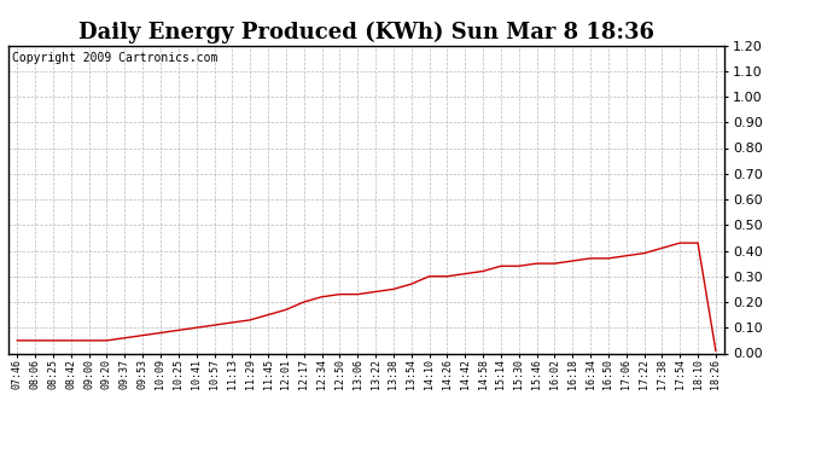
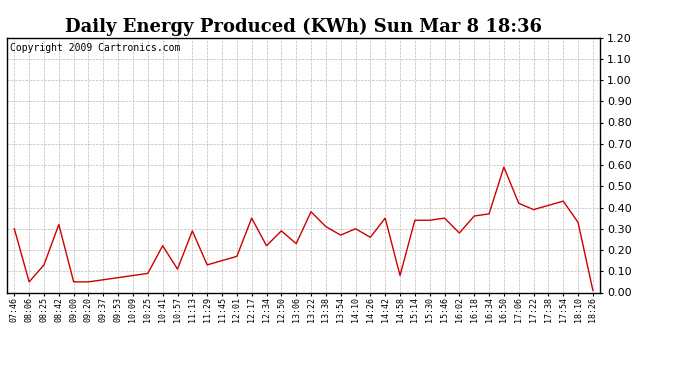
07:46: 0.05 -> 0.30
08:25: 0.05 -> 0.13
08:42: 0.05 -> 0.32
10:41: 0.10 -> 0.22
11:13: 0.12 -> 0.29
12:17: 0.20 -> 0.35
12:50: 0.23 -> 0.29
13:22: 0.24 -> 0.38
13:38: 0.25 -> 0.31
14:26: 0.30 -> 0.26
14:42: 0.31 -> 0.35
14:58: 0.32 -> 0.08
16:02: 0.35 -> 0.28
16:50: 0.37 -> 0.59
17:06: 0.38 -> 0.42
18:10: 0.43 -> 0.33
